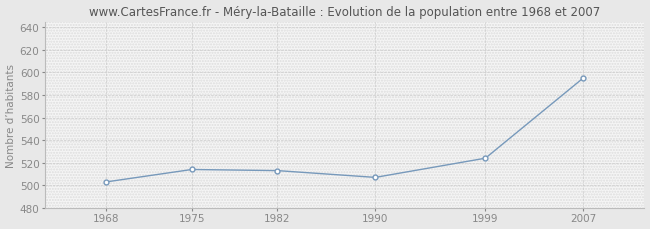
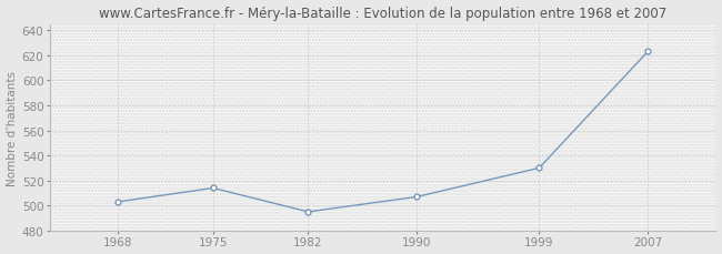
1982: 513 -> 495
1999: 524 -> 530
2007: 595 -> 623
